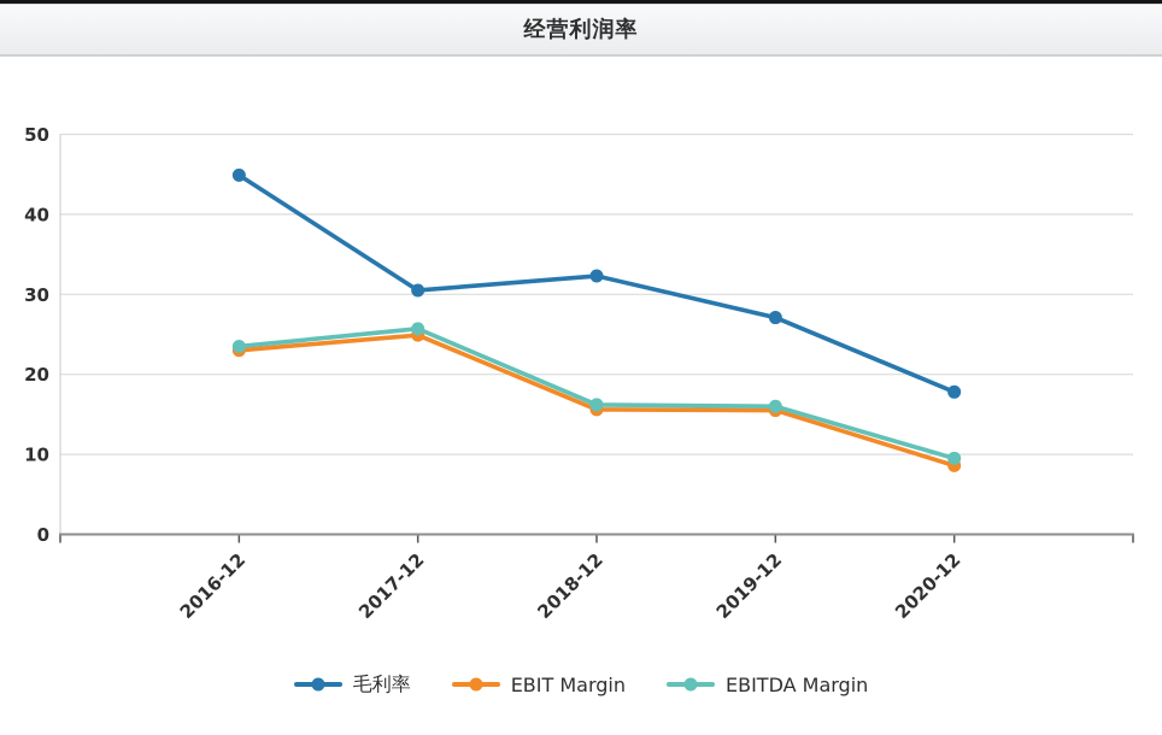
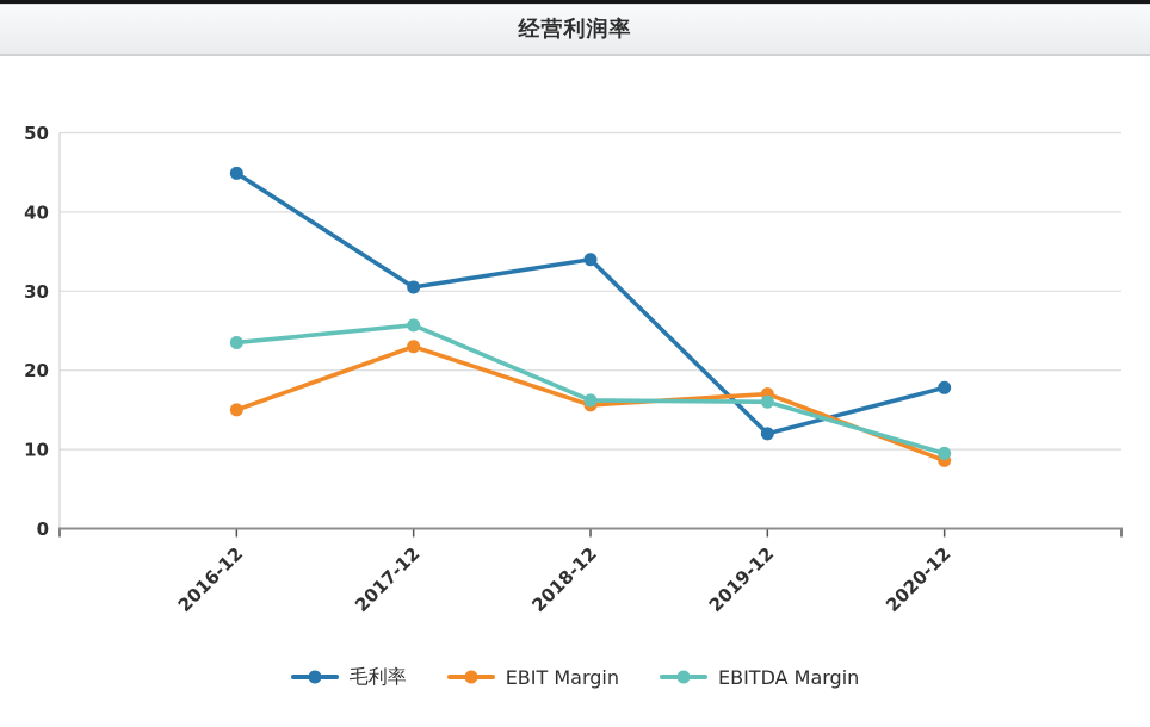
EBIT Margin/2016-12: 23 -> 15
EBIT Margin/2017-12: 25 -> 23
毛利率/2018-12: 32 -> 34
毛利率/2019-12: 27 -> 12
EBIT Margin/2019-12: 16 -> 17
